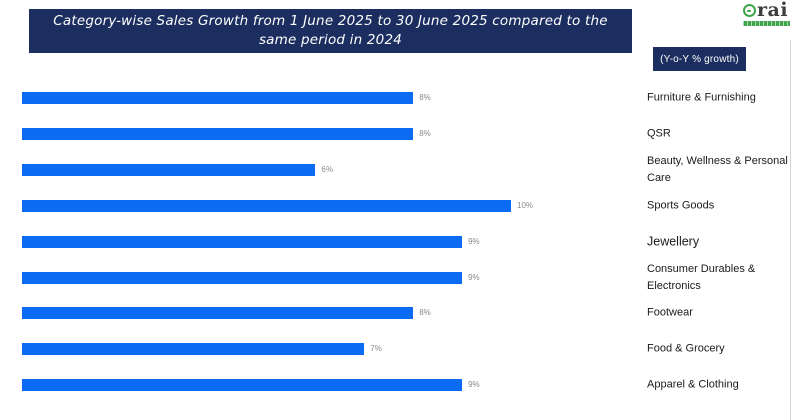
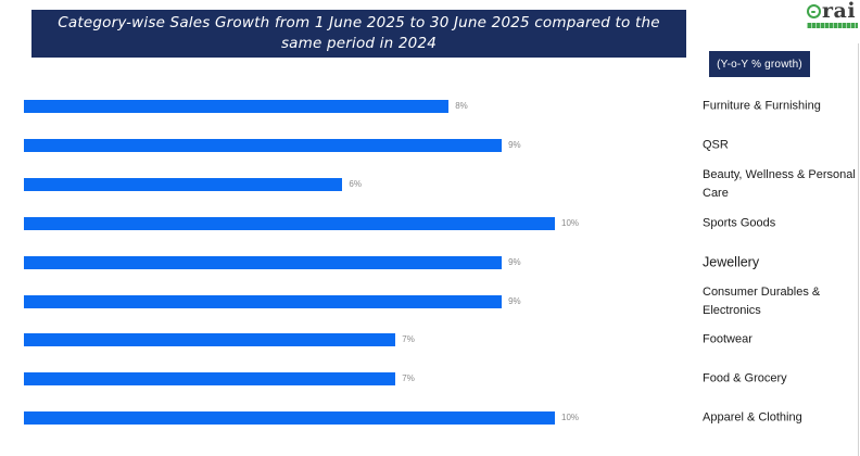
QSR: 8% -> 9%
Footwear: 8% -> 7%
Apparel & Clothing: 9% -> 10%
